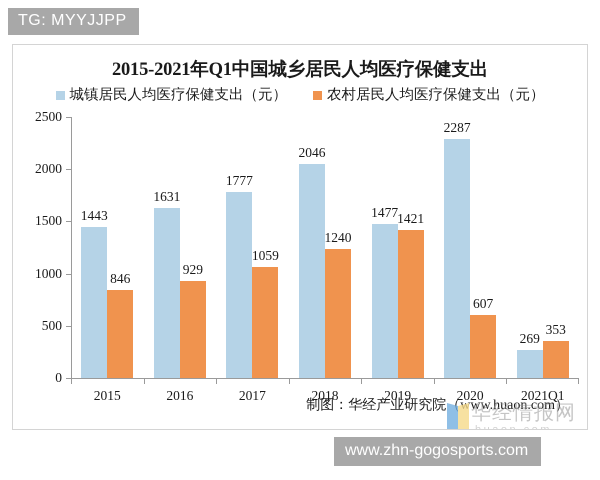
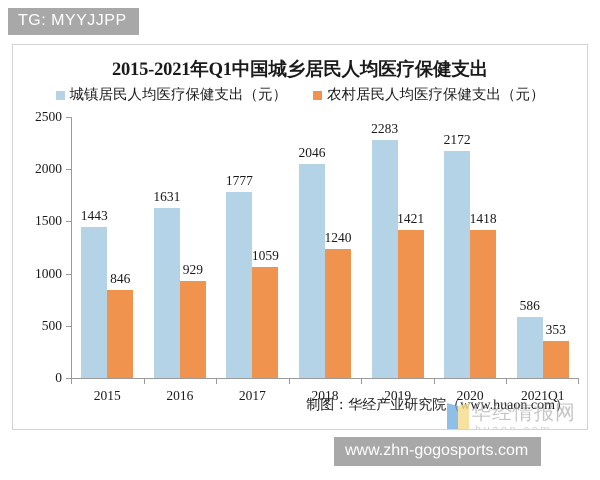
城镇居民人均医疗保健支出（元）/2019: 1477 -> 2283
城镇居民人均医疗保健支出（元）/2020: 2287 -> 2172
农村居民人均医疗保健支出（元）/2020: 607 -> 1418
城镇居民人均医疗保健支出（元）/2021Q1: 269 -> 586
